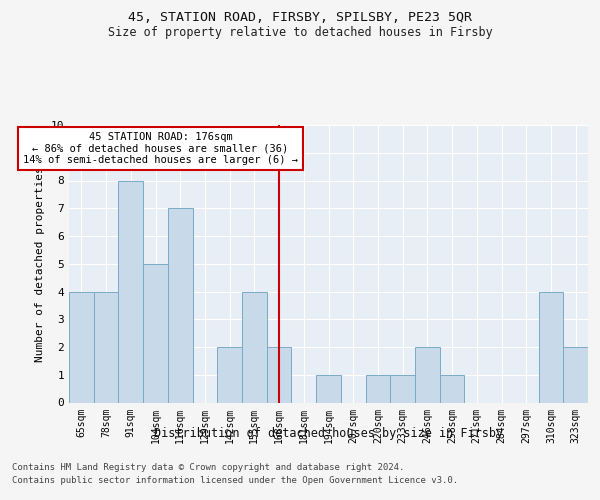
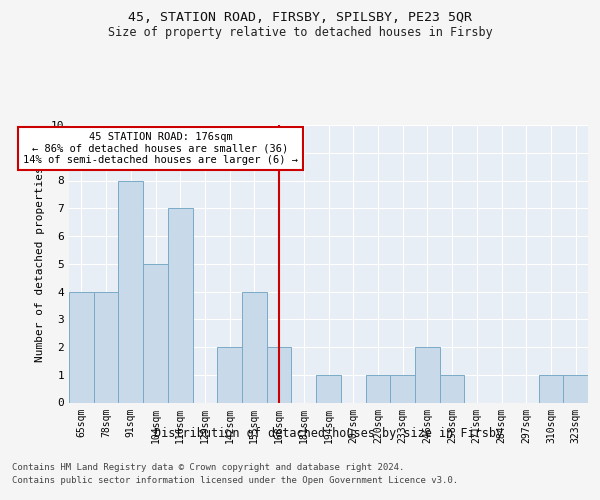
310sqm: 4 -> 1
323sqm: 2 -> 1
